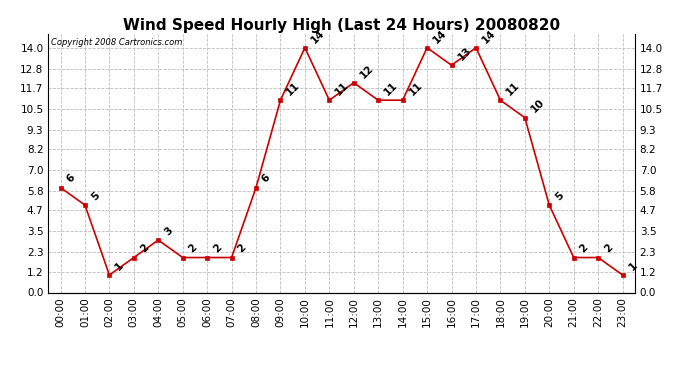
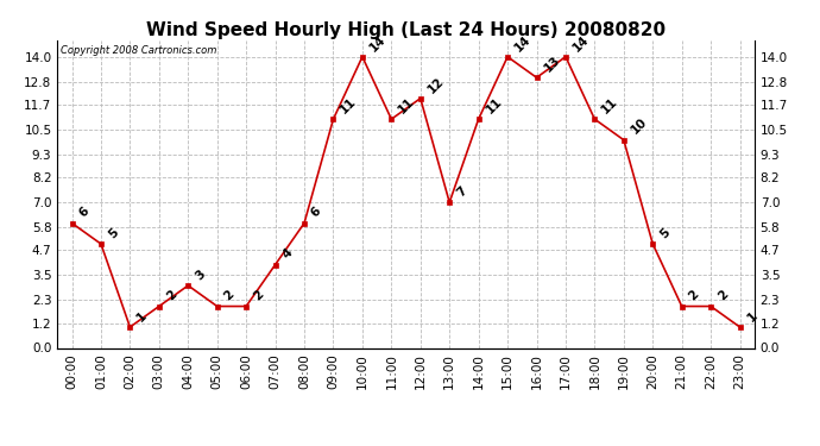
07:00: 2 -> 4
13:00: 11 -> 7
